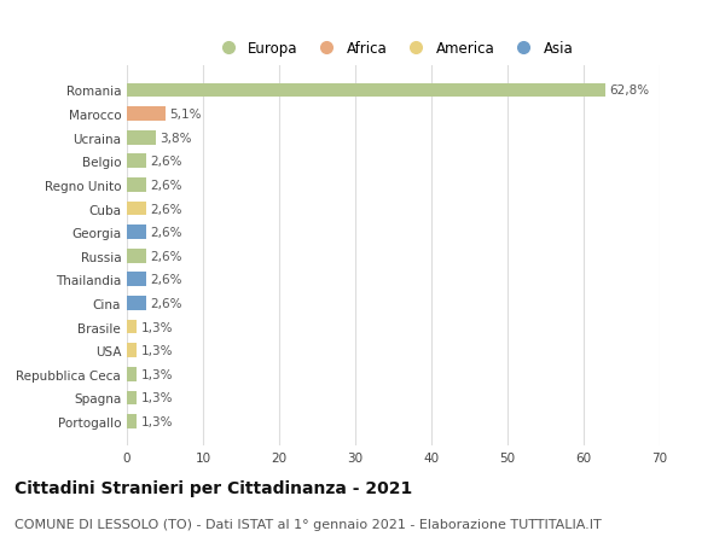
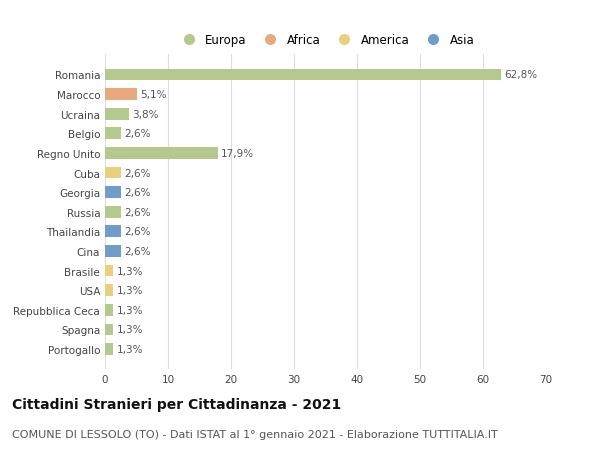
Regno Unito: 2,6% -> 17,9%
